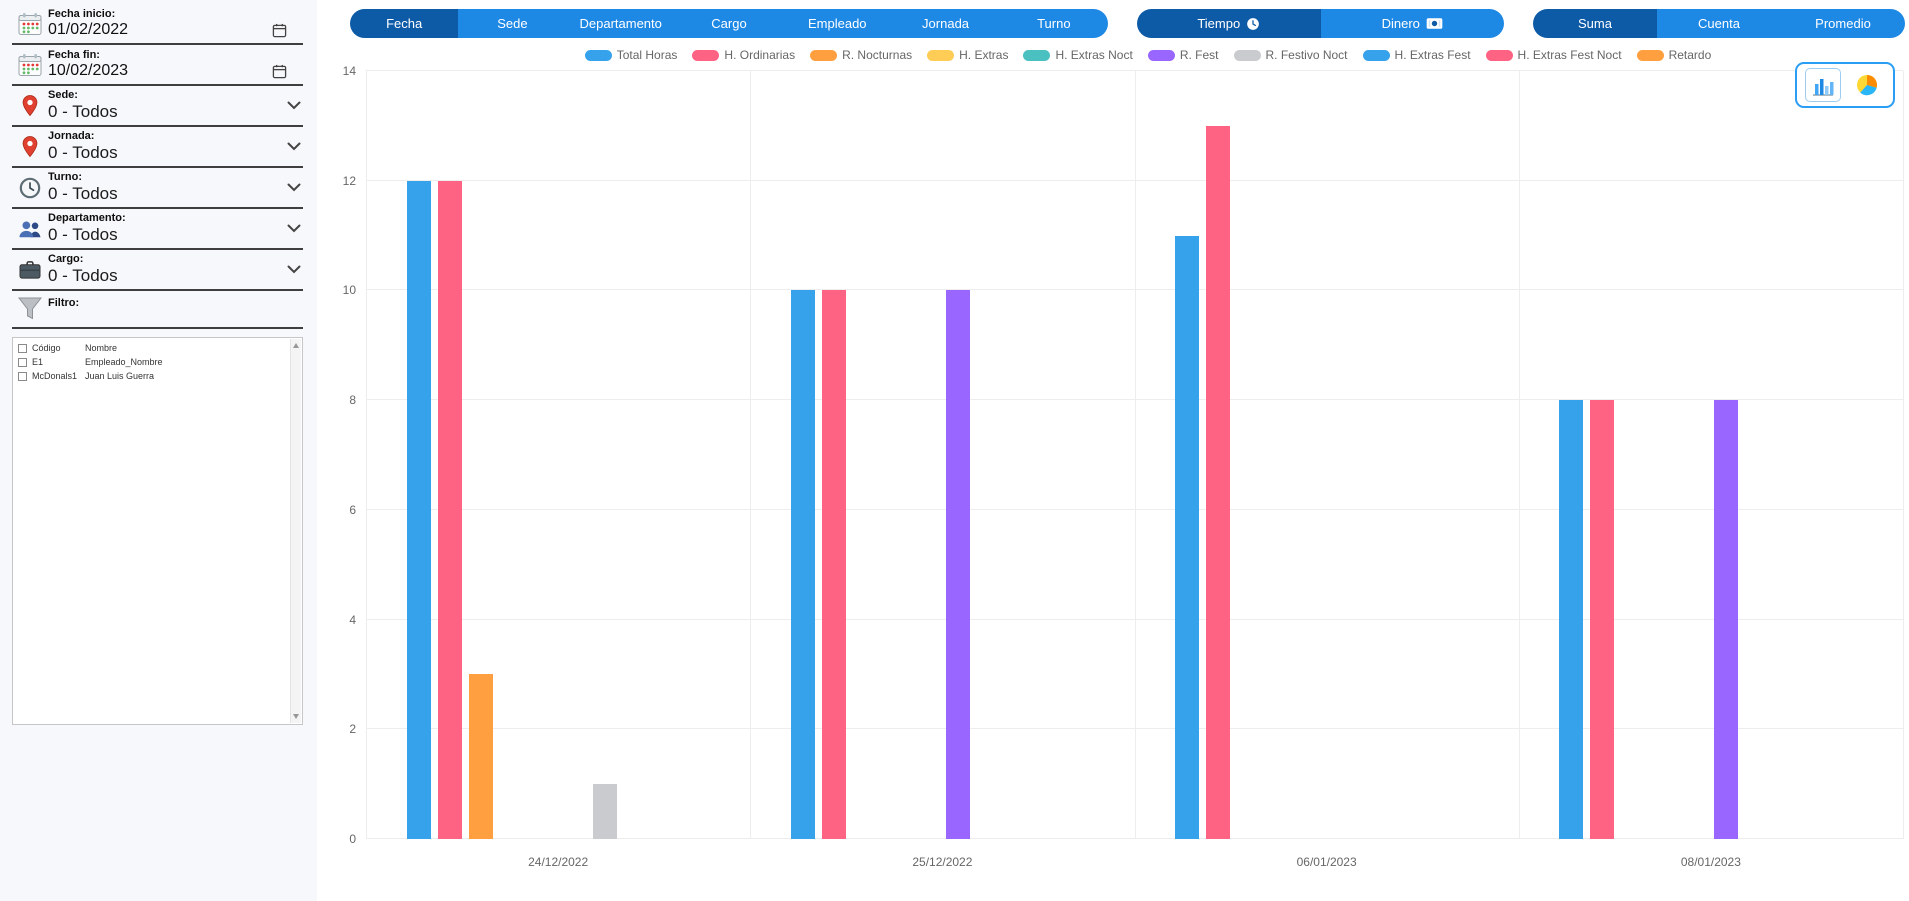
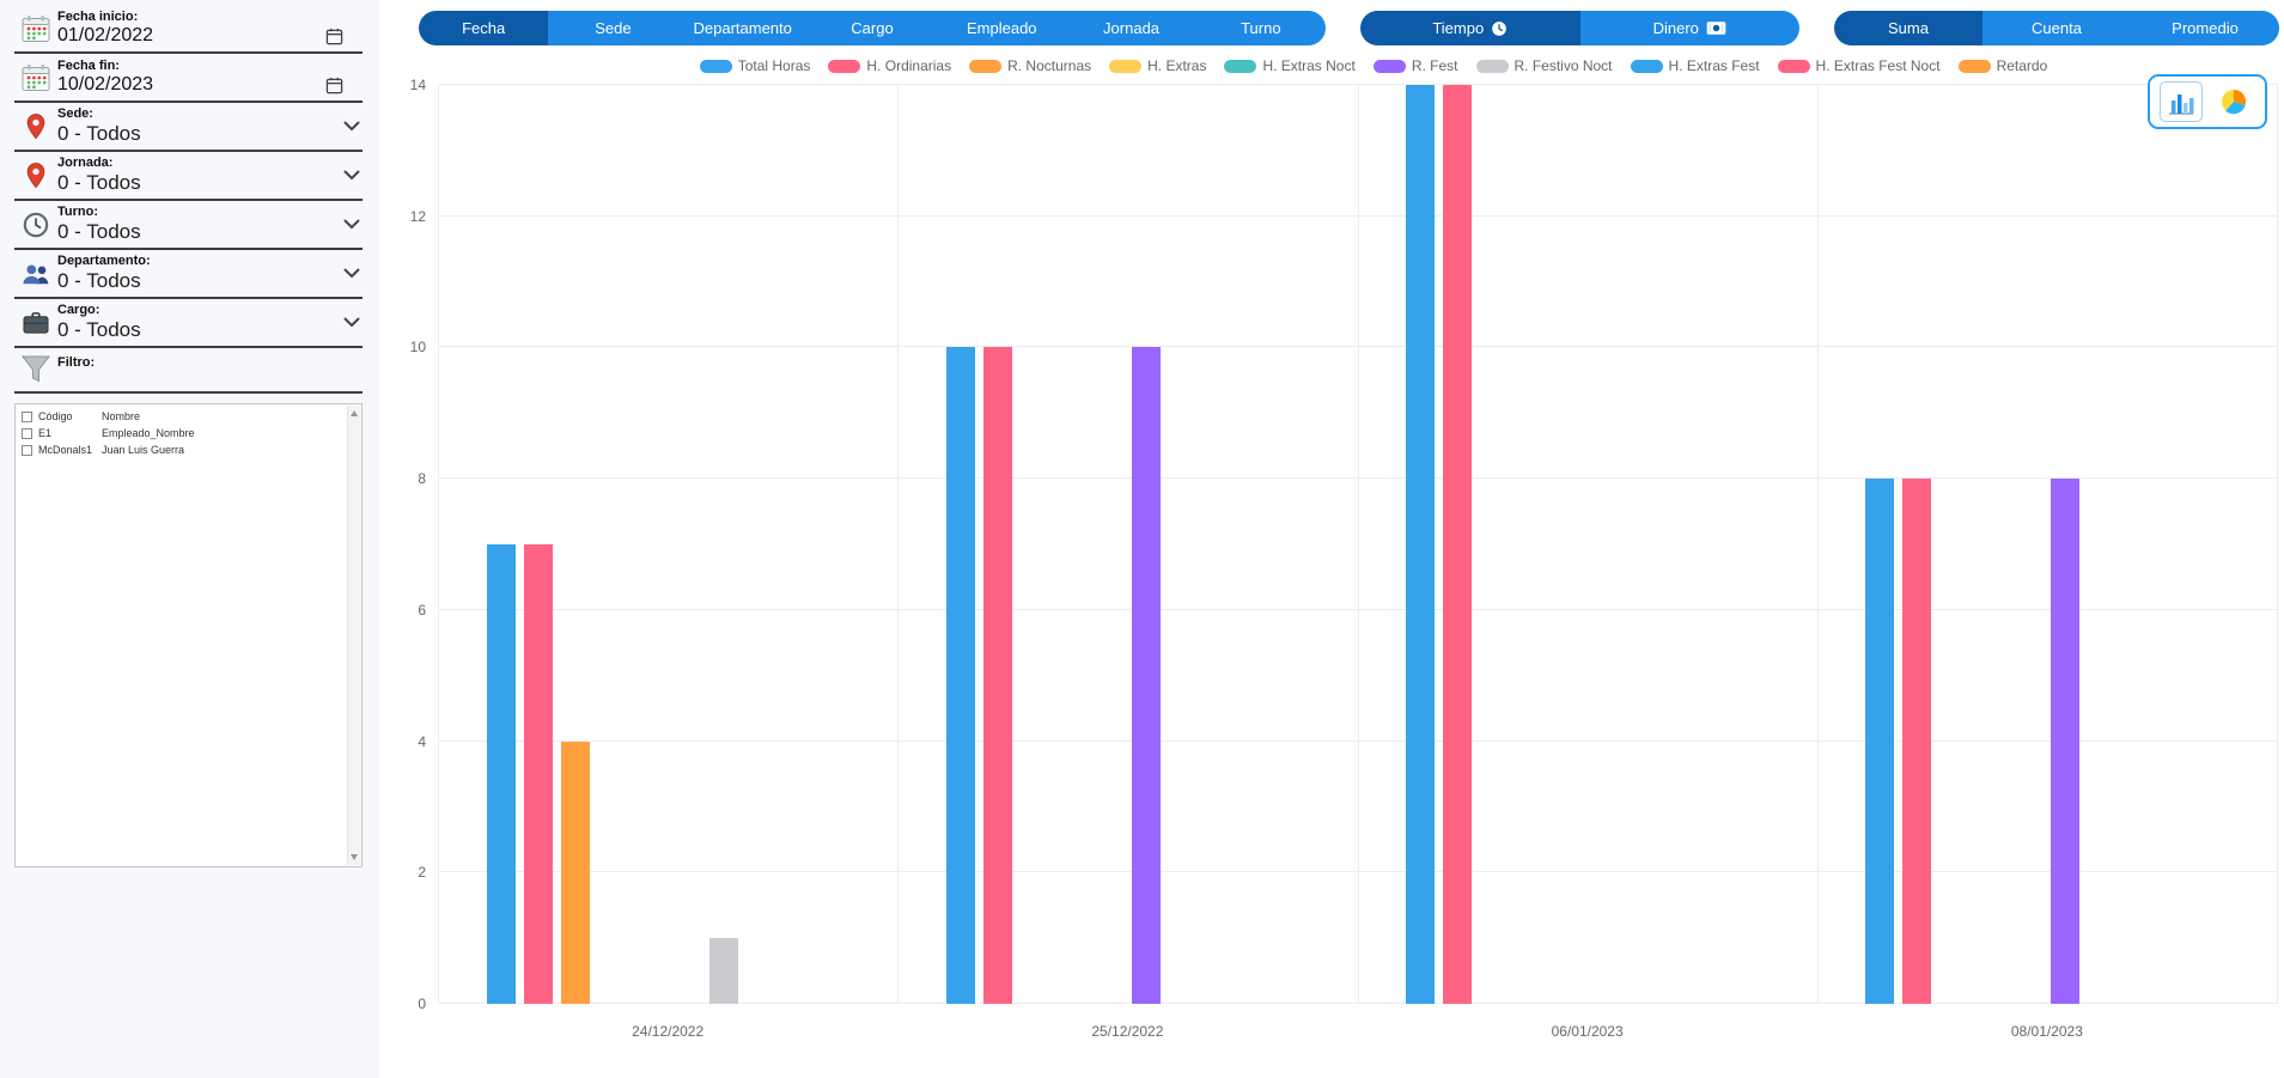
Total Horas/24/12/2022: 12 -> 7
H. Ordinarias/24/12/2022: 12 -> 7
R. Nocturnas/24/12/2022: 3 -> 4
Total Horas/06/01/2023: 11 -> 14
H. Ordinarias/06/01/2023: 13 -> 14
